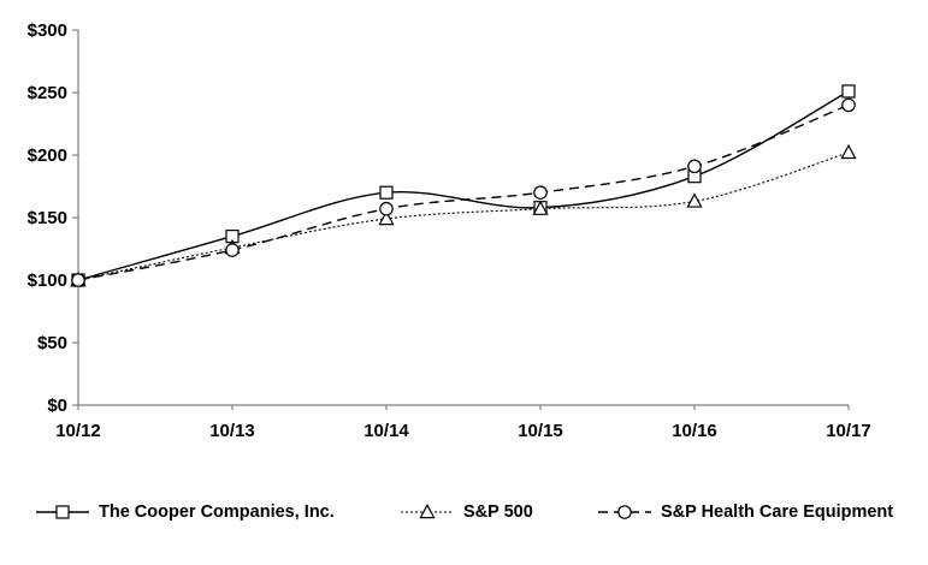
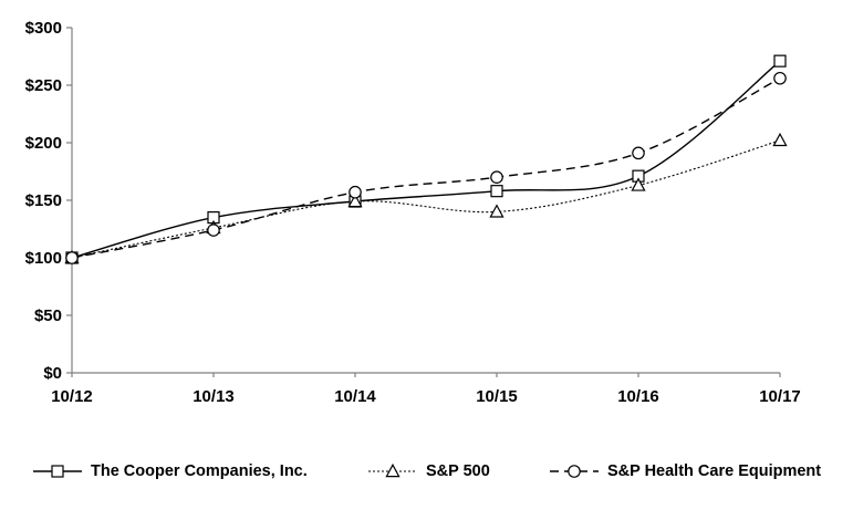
The Cooper Companies, Inc./10/14: $170 -> $149
S&P 500/10/15: $157 -> $140
The Cooper Companies, Inc./10/16: $183 -> $171
The Cooper Companies, Inc./10/17: $251 -> $271
S&P Health Care Equipment/10/17: $240 -> $256
